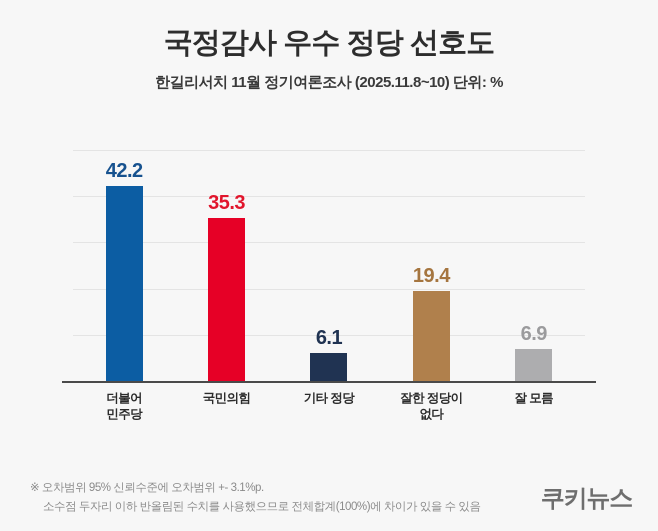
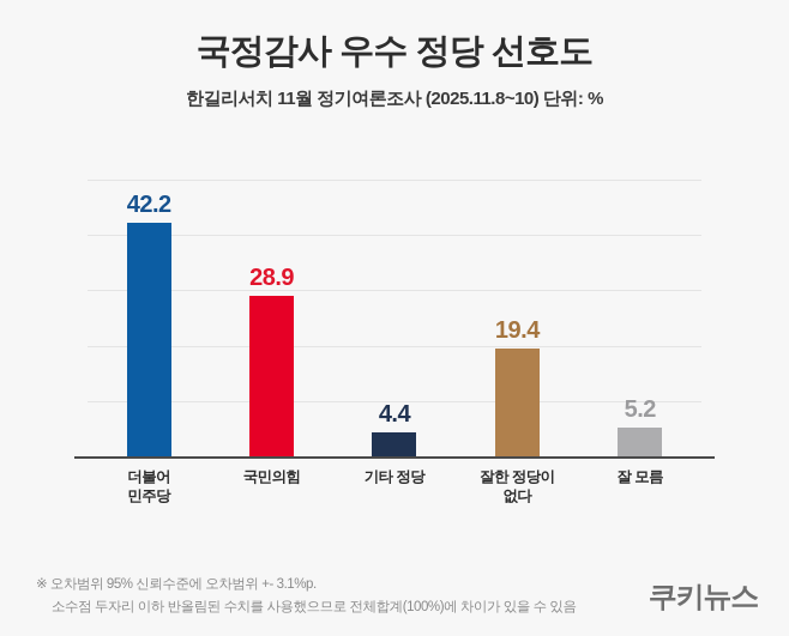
국민의힘: 35.3 -> 28.9
기타 정당: 6.1 -> 4.4
잘 모름: 6.9 -> 5.2
